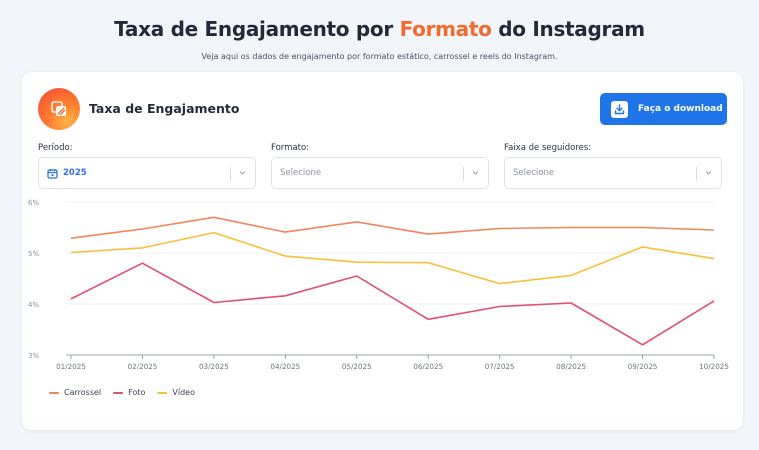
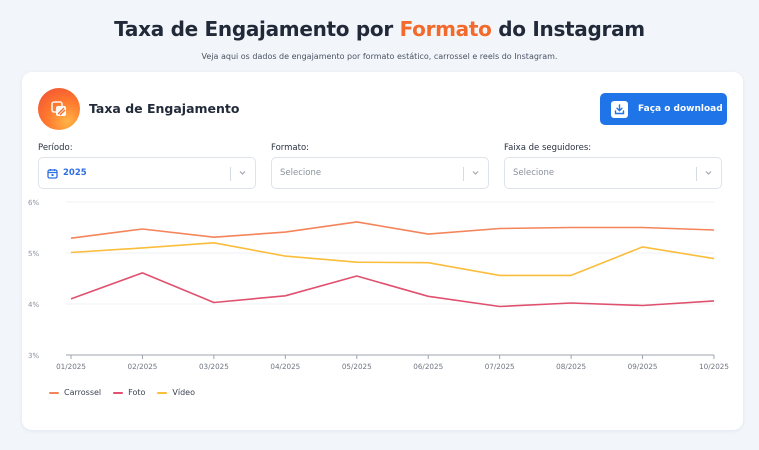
Foto/02/2025: 4.8% -> 4.6%
Carrossel/03/2025: 5.7% -> 5.3%
Vídeo/03/2025: 5.4% -> 5.2%
Foto/06/2025: 3.7% -> 4.2%
Vídeo/07/2025: 4.4% -> 4.6%
Foto/09/2025: 3.2% -> 4.0%
